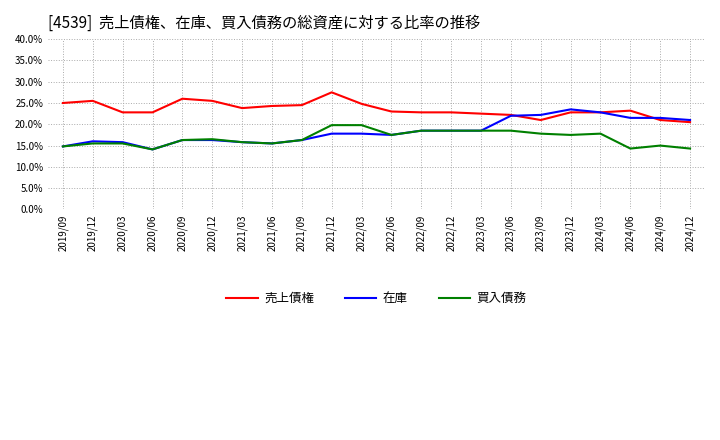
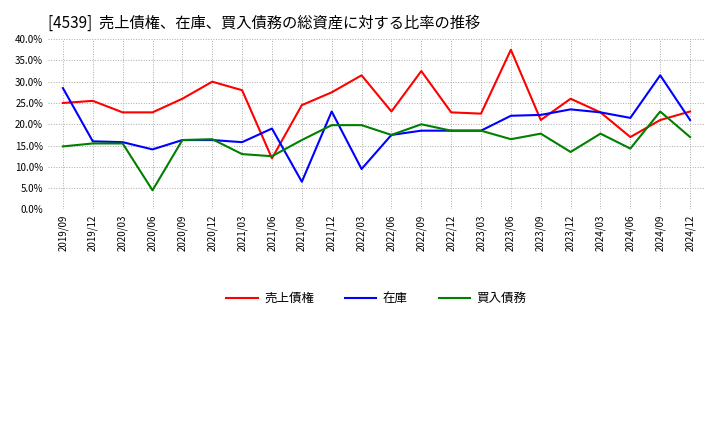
在庫/2019/09: 14.8% -> 28.5%
買入債務/2020/06: 14.1% -> 4.5%
売上債権/2020/12: 25.5% -> 30.0%
売上債権/2021/03: 23.8% -> 28.0%
買入債務/2021/03: 15.8% -> 13.0%
売上債権/2021/06: 24.3% -> 12.0%
在庫/2021/06: 15.5% -> 19.0%
買入債務/2021/06: 15.5% -> 12.5%
在庫/2021/09: 16.3% -> 6.5%
在庫/2021/12: 17.8% -> 23.0%
売上債権/2022/03: 24.8% -> 31.5%
在庫/2022/03: 17.8% -> 9.5%
売上債権/2022/09: 22.8% -> 32.5%
買入債務/2022/09: 18.5% -> 20.0%
売上債権/2023/06: 22.2% -> 37.5%
買入債務/2023/06: 18.5% -> 16.5%
売上債権/2023/12: 22.8% -> 26.0%
買入債務/2023/12: 17.5% -> 13.5%
売上債権/2024/06: 23.2% -> 17.0%
在庫/2024/09: 21.5% -> 31.5%
買入債務/2024/09: 15.0% -> 23.0%
売上債権/2024/12: 20.5% -> 23.0%
買入債務/2024/12: 14.3% -> 17.0%
